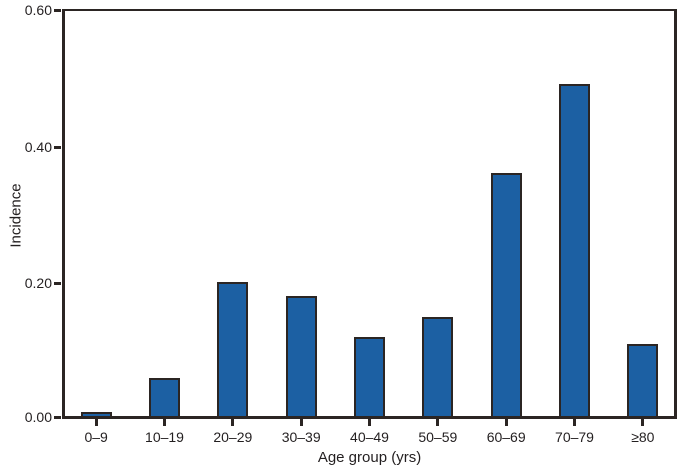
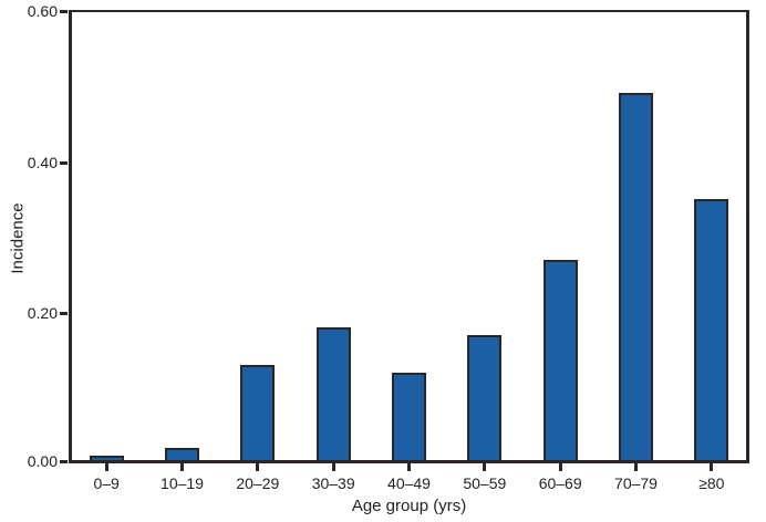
10–19: 0.06 -> 0.02
20–29: 0.20 -> 0.13
50–59: 0.15 -> 0.17
60–69: 0.36 -> 0.27
≥80: 0.11 -> 0.35
